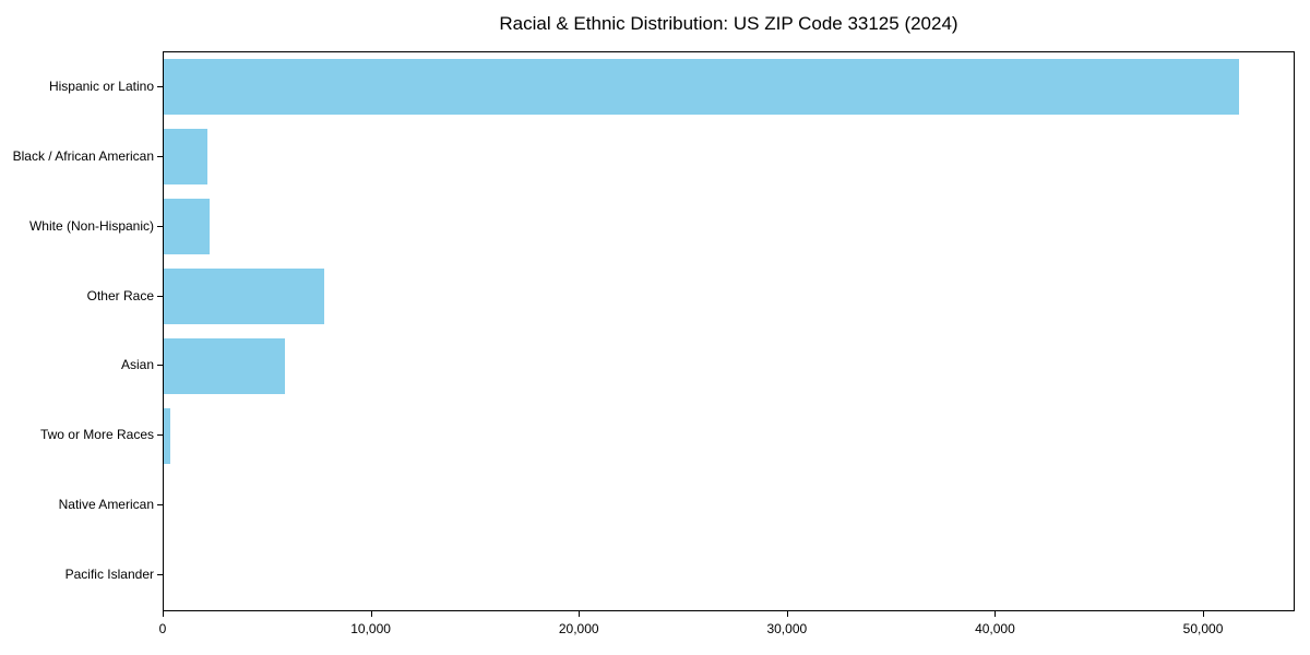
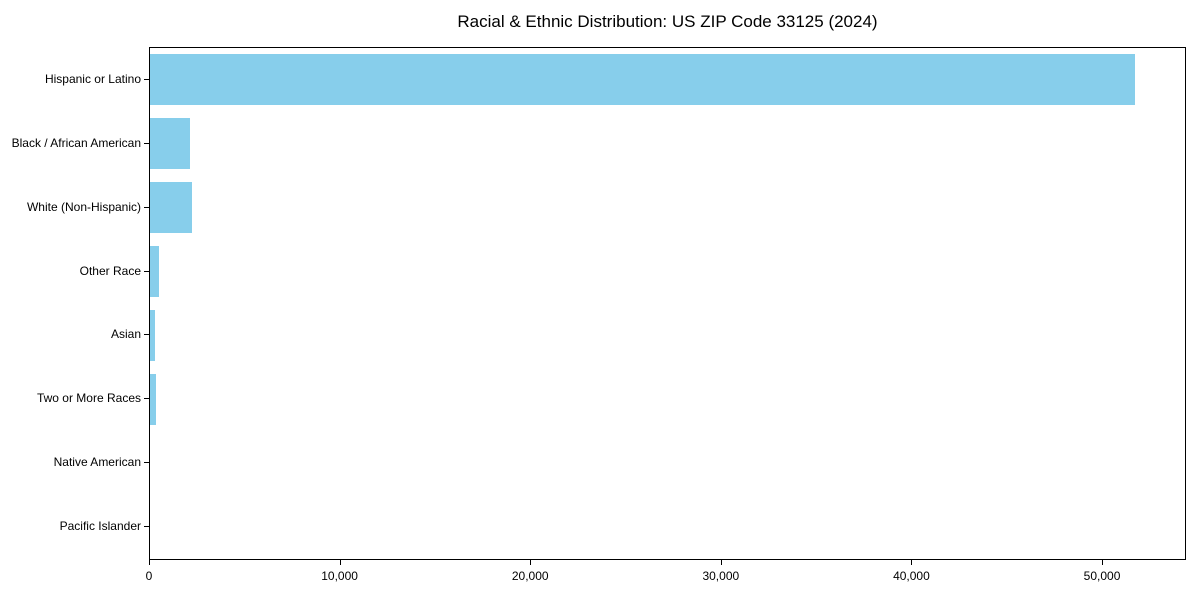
Other Race: 7700 -> 400
Asian: 5800 -> 300
